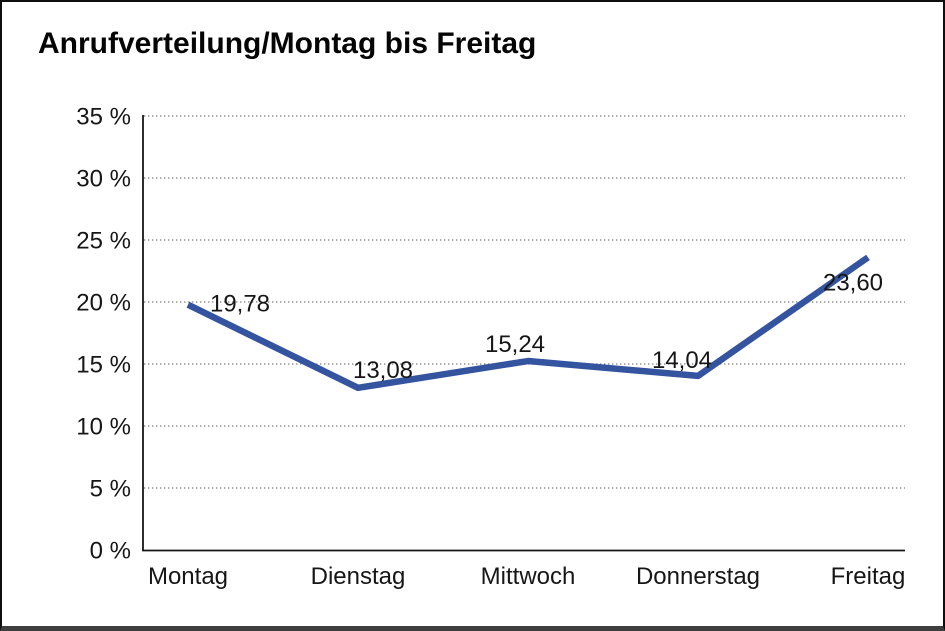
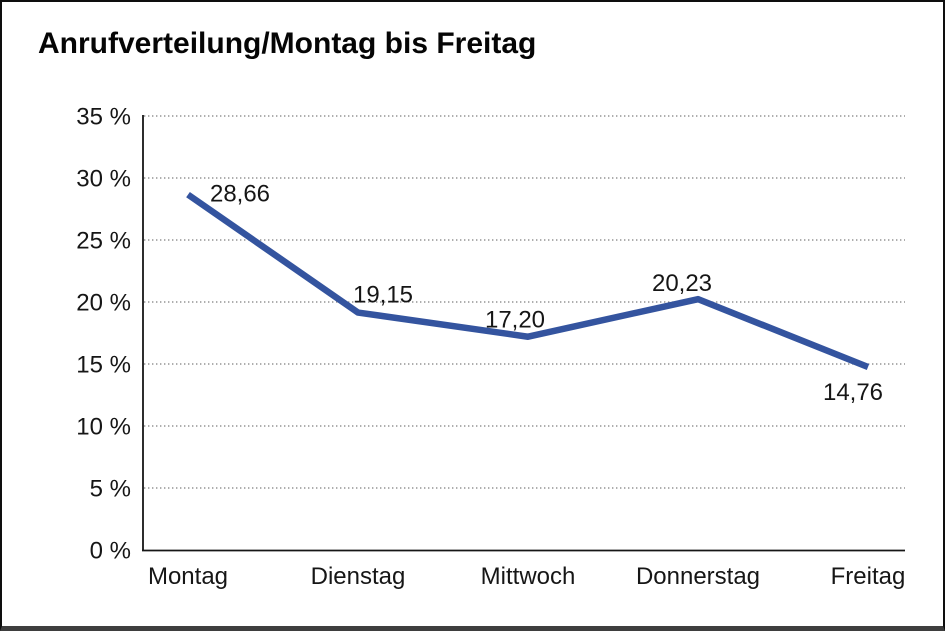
Montag: 19,78 -> 28,66
Dienstag: 13,08 -> 19,15
Mittwoch: 15,24 -> 17,20
Donnerstag: 14,04 -> 20,23
Freitag: 23,60 -> 14,76
